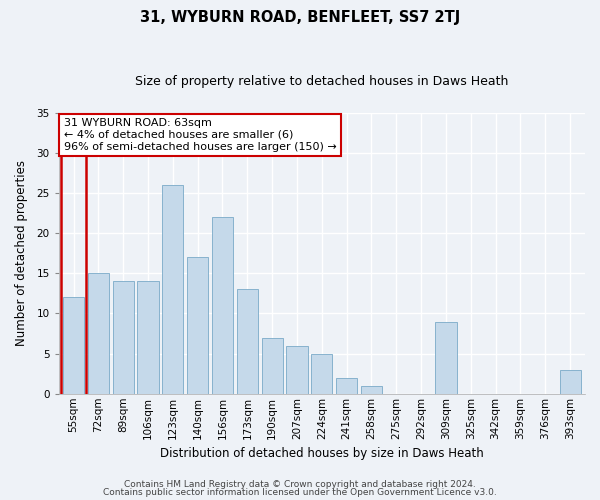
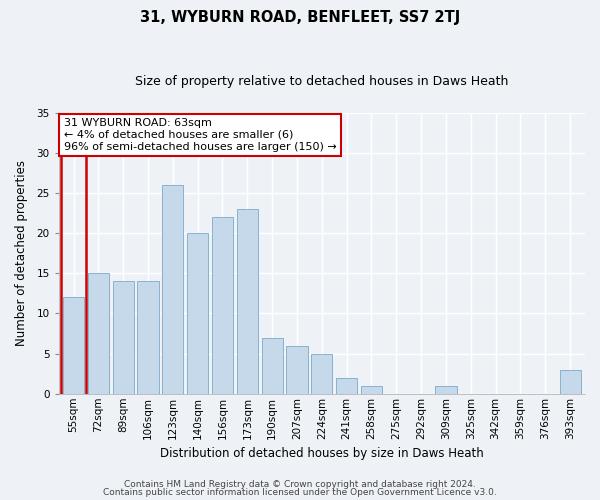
140sqm: 17 -> 20
173sqm: 13 -> 23
309sqm: 9 -> 1
